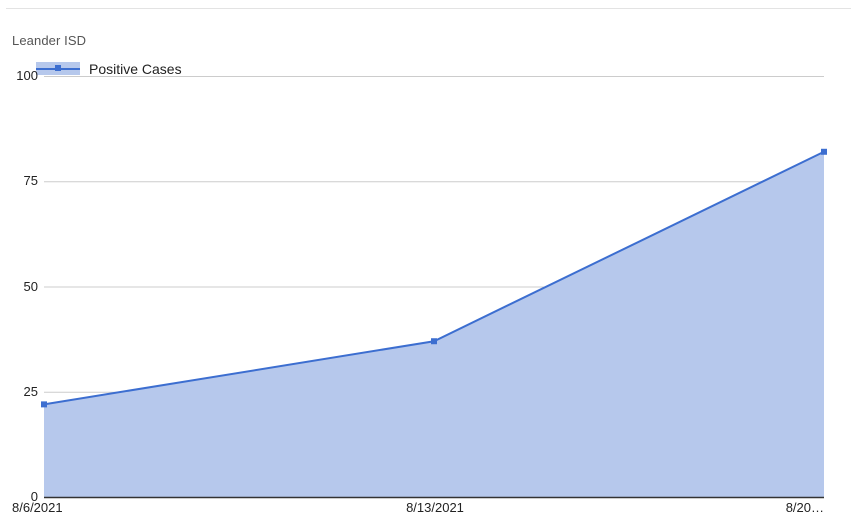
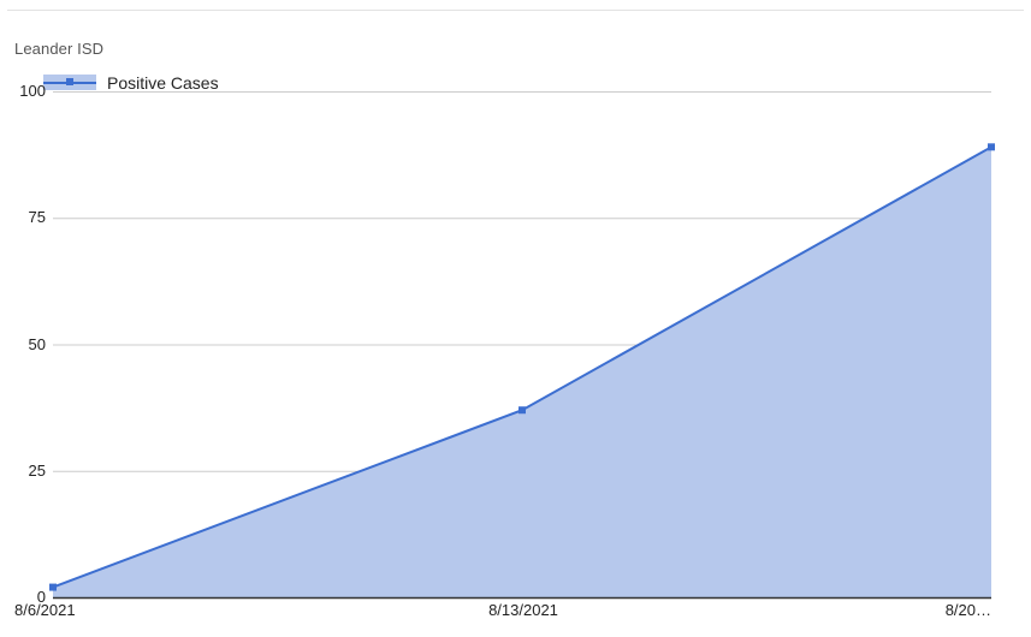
8/6/2021: 22 -> 2
8/20…: 82 -> 89
